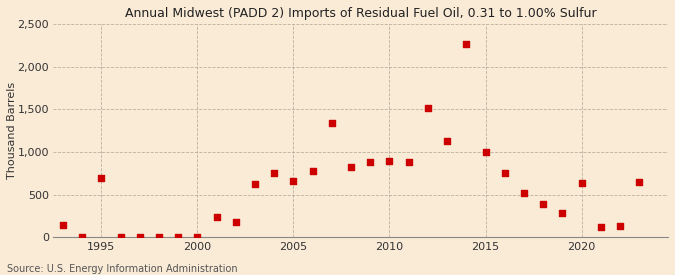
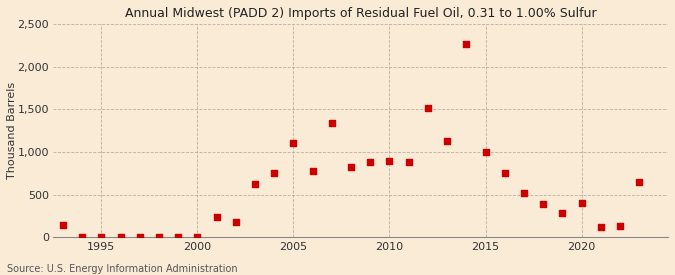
1995: 700 -> 0
2005: 660 -> 1,100
2020: 640 -> 400
